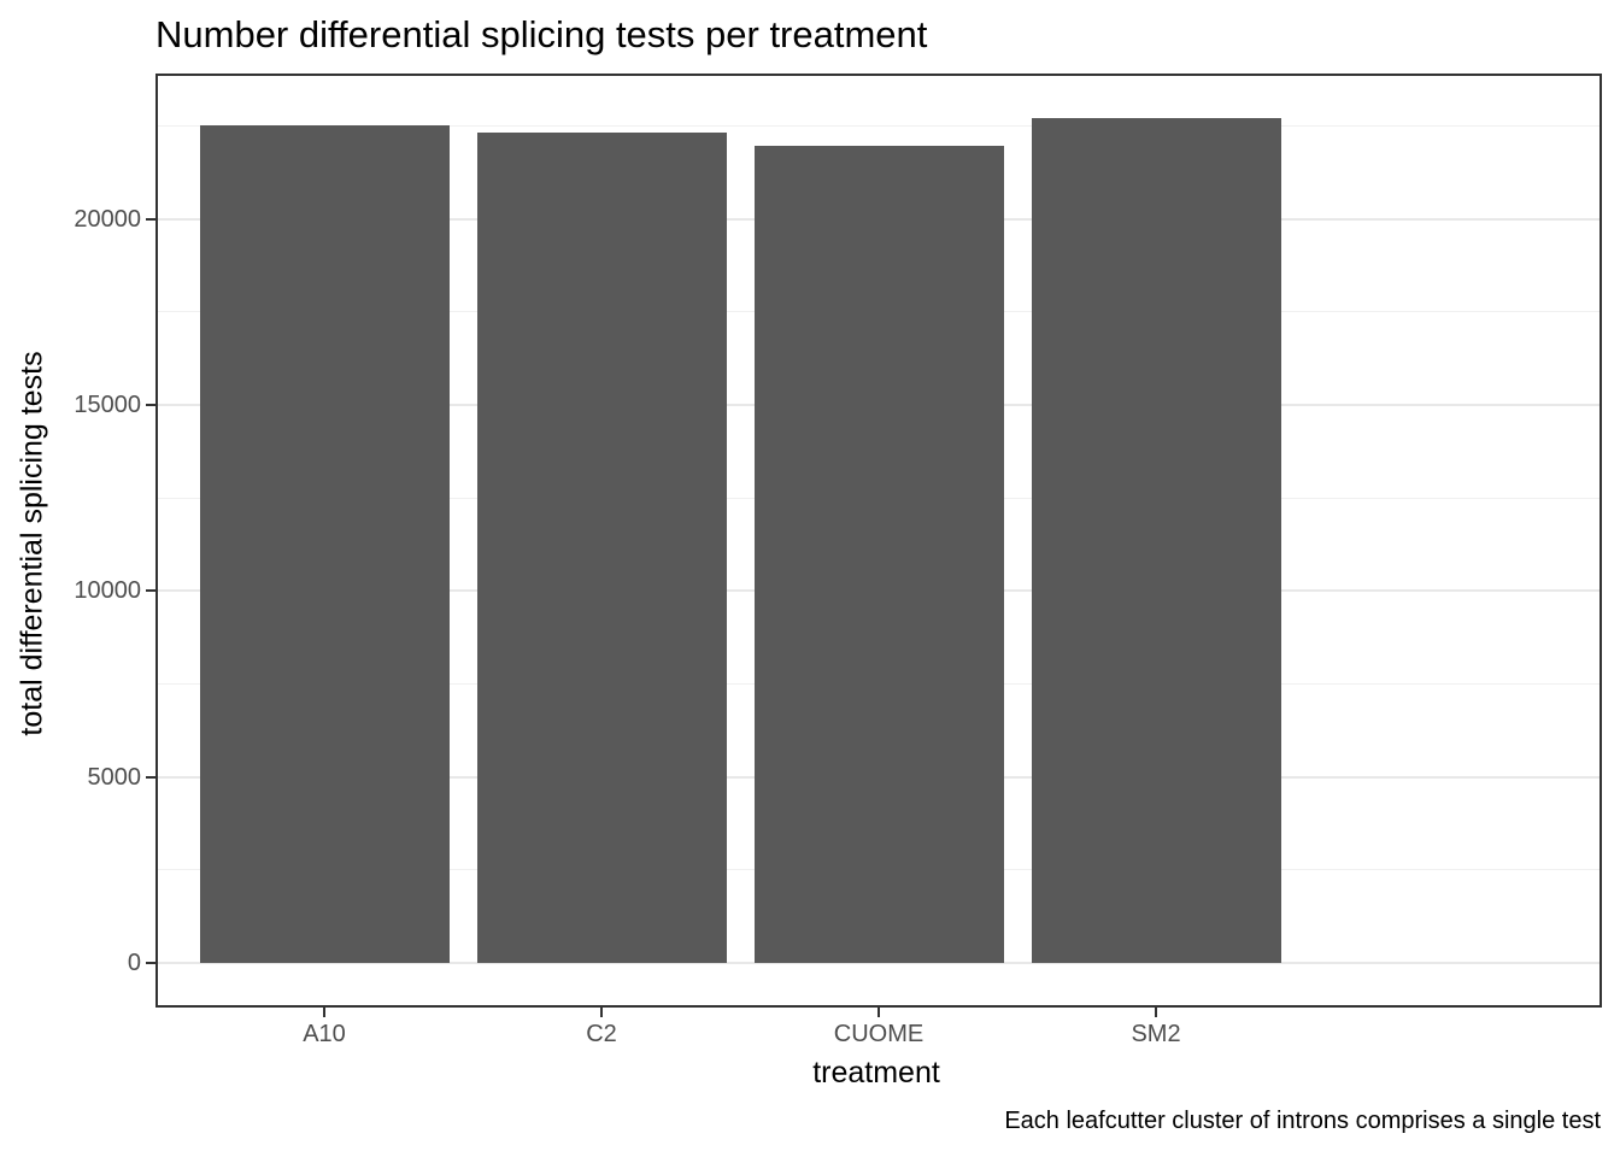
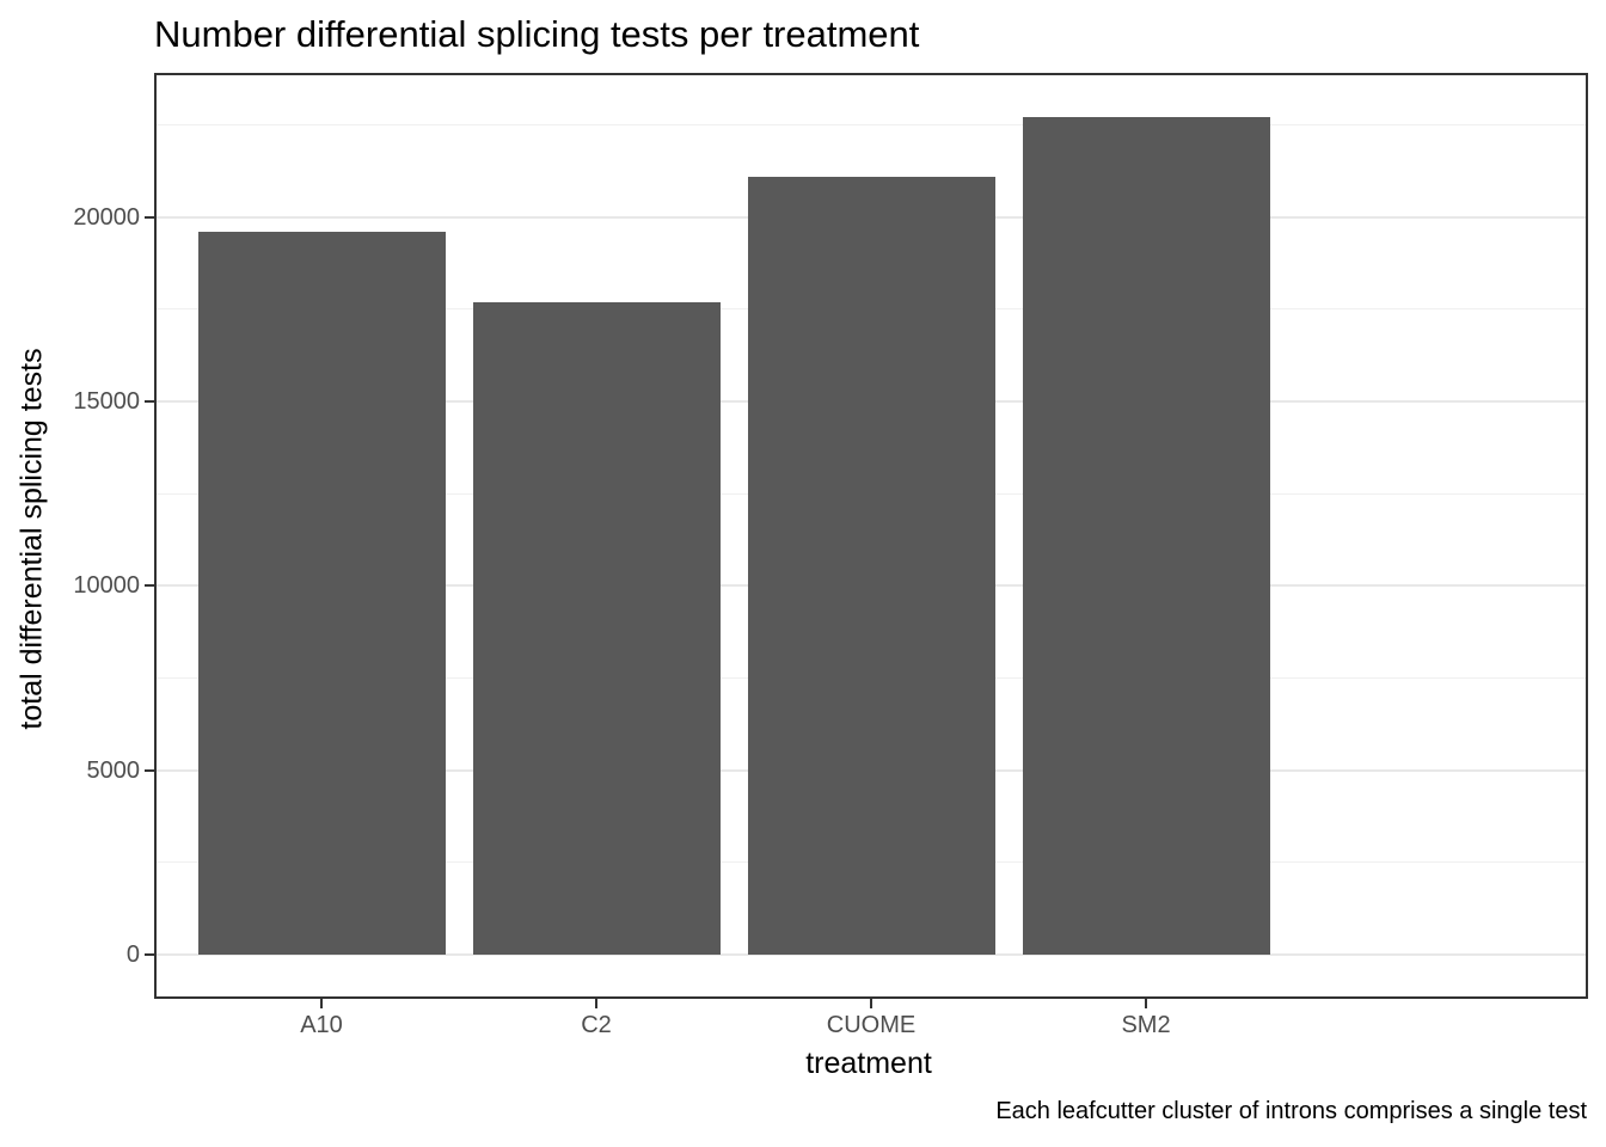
A10: 22500 -> 19600
C2: 22300 -> 17700
CUOME: 22000 -> 21100
